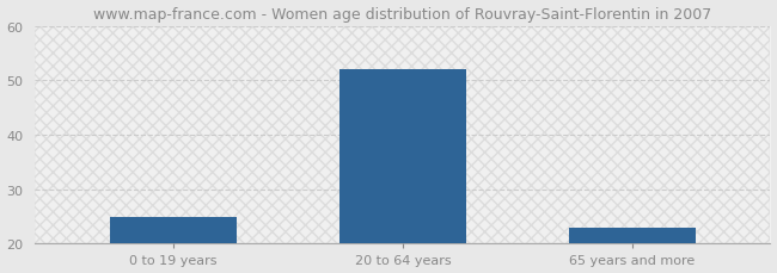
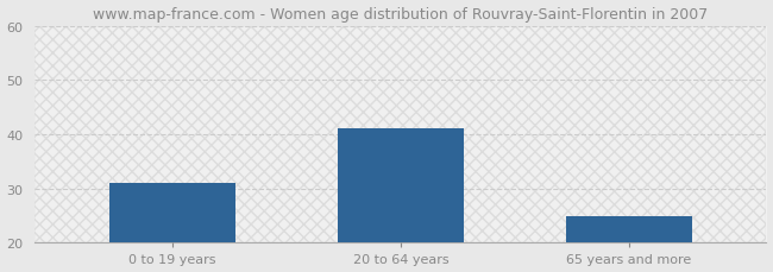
0 to 19 years: 25 -> 31
20 to 64 years: 52 -> 41
65 years and more: 23 -> 25
